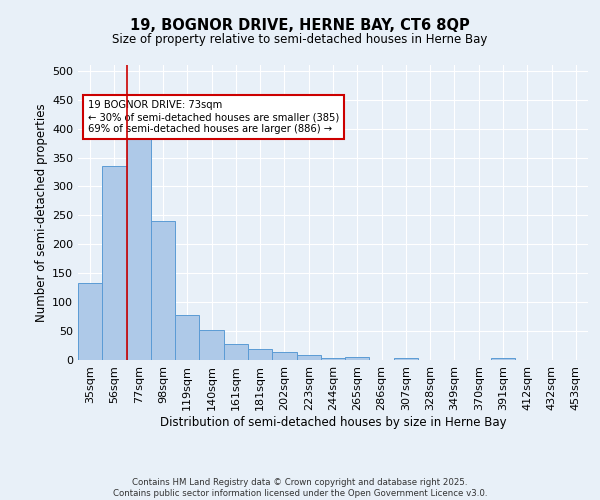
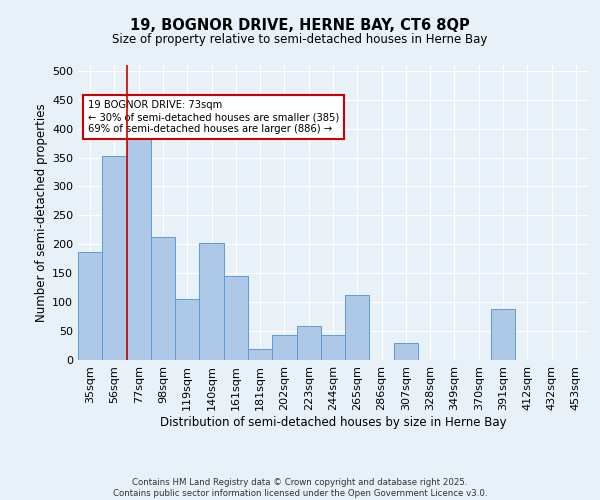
35sqm: 133 -> 186
56sqm: 335 -> 352
98sqm: 241 -> 212
119sqm: 77 -> 106
140sqm: 52 -> 202
161sqm: 27 -> 146
202sqm: 13 -> 44
223sqm: 8 -> 58
244sqm: 4 -> 44
265sqm: 5 -> 112
307sqm: 4 -> 30
391sqm: 3 -> 88
